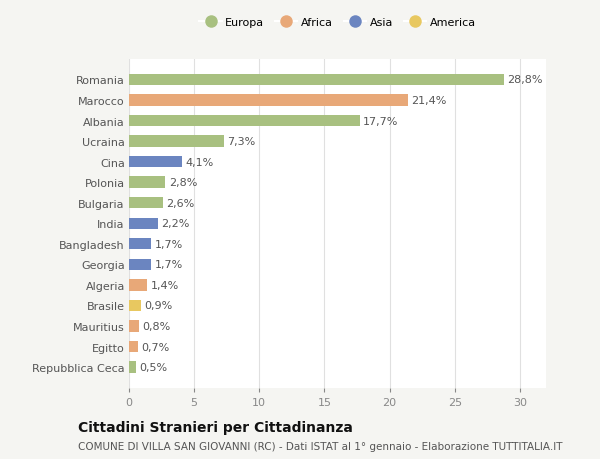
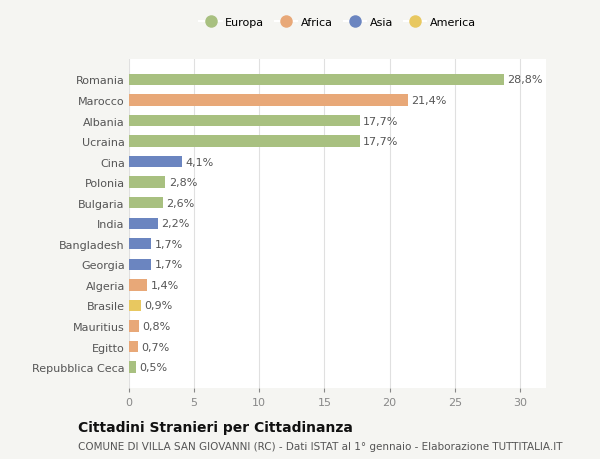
Ucraina: 7,3% -> 17,7%
